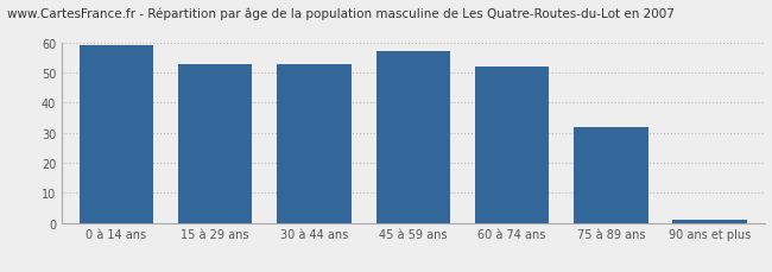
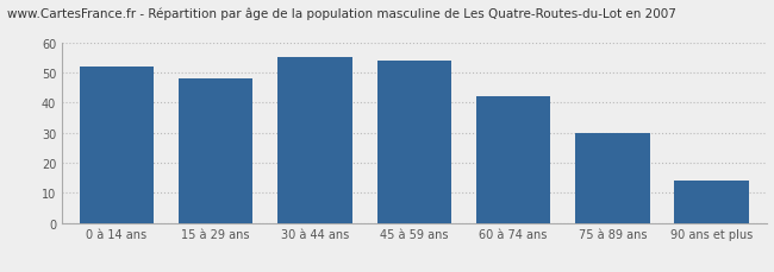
0 à 14 ans: 59 -> 52
15 à 29 ans: 53 -> 48
30 à 44 ans: 53 -> 55
45 à 59 ans: 57 -> 54
60 à 74 ans: 52 -> 42
75 à 89 ans: 32 -> 30
90 ans et plus: 1 -> 14
